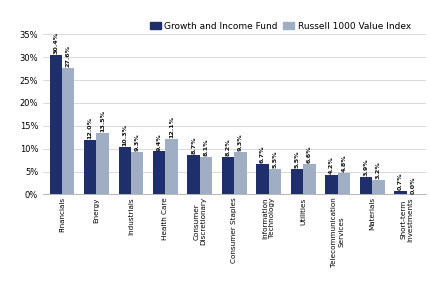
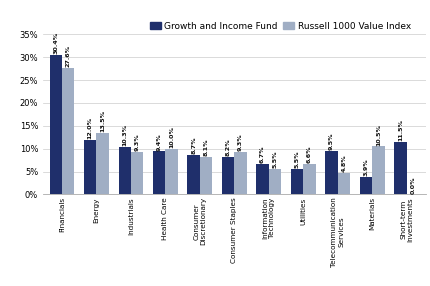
Russell 1000 Value Index/Health Care: 12.1% -> 10.0%
Growth and Income Fund/Telecommunication Services: 4.2% -> 9.5%
Russell 1000 Value Index/Materials: 3.2% -> 10.5%
Growth and Income Fund/Short-term Investments: 0.7% -> 11.5%
